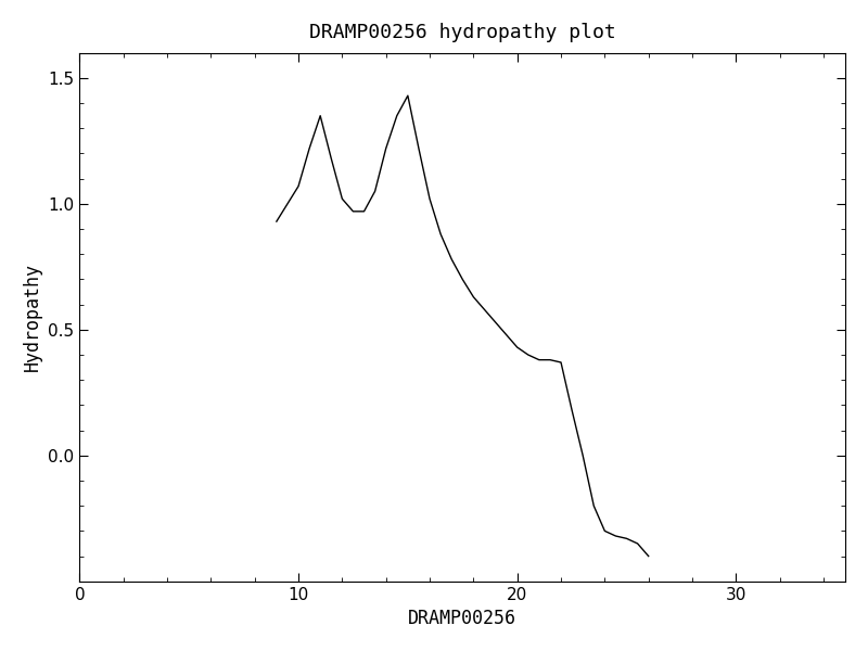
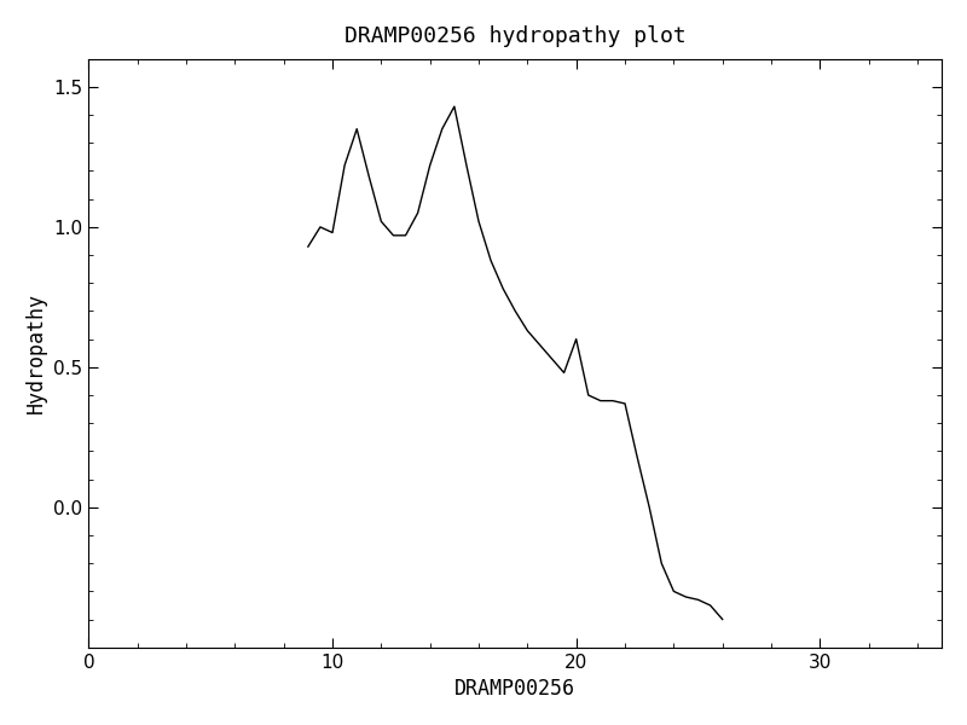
10: 1.07 -> 0.98
20: 0.43 -> 0.60
